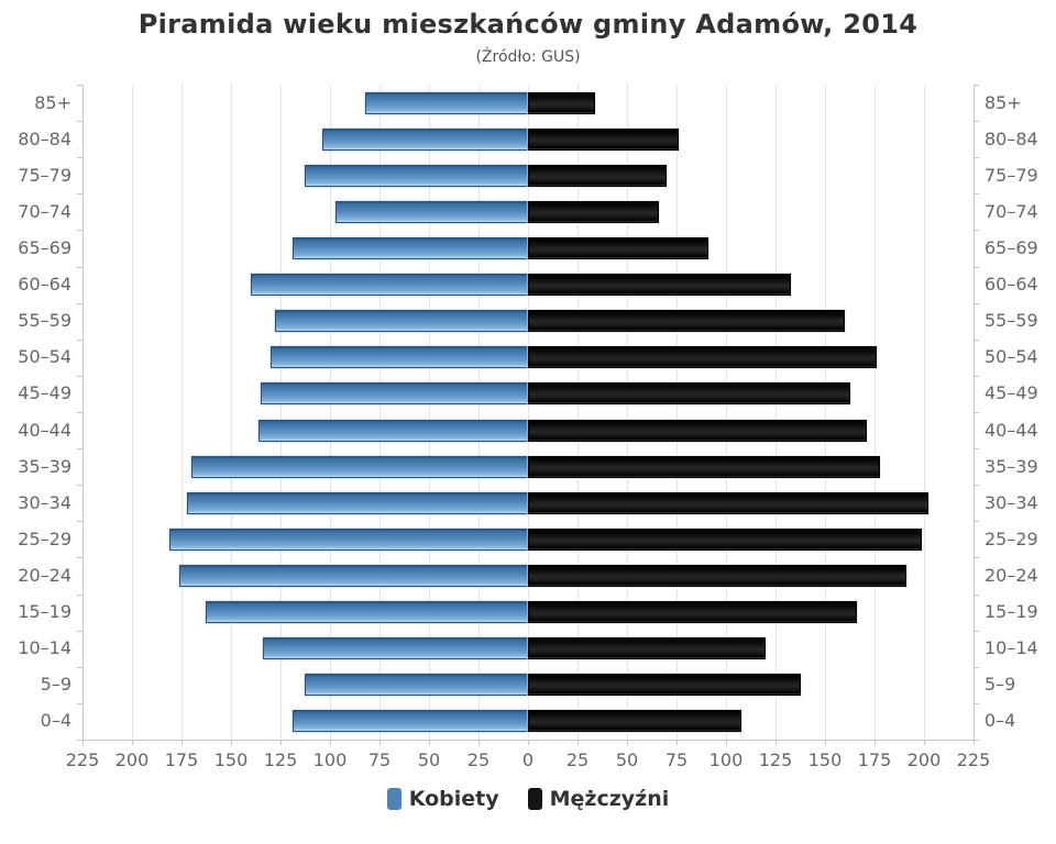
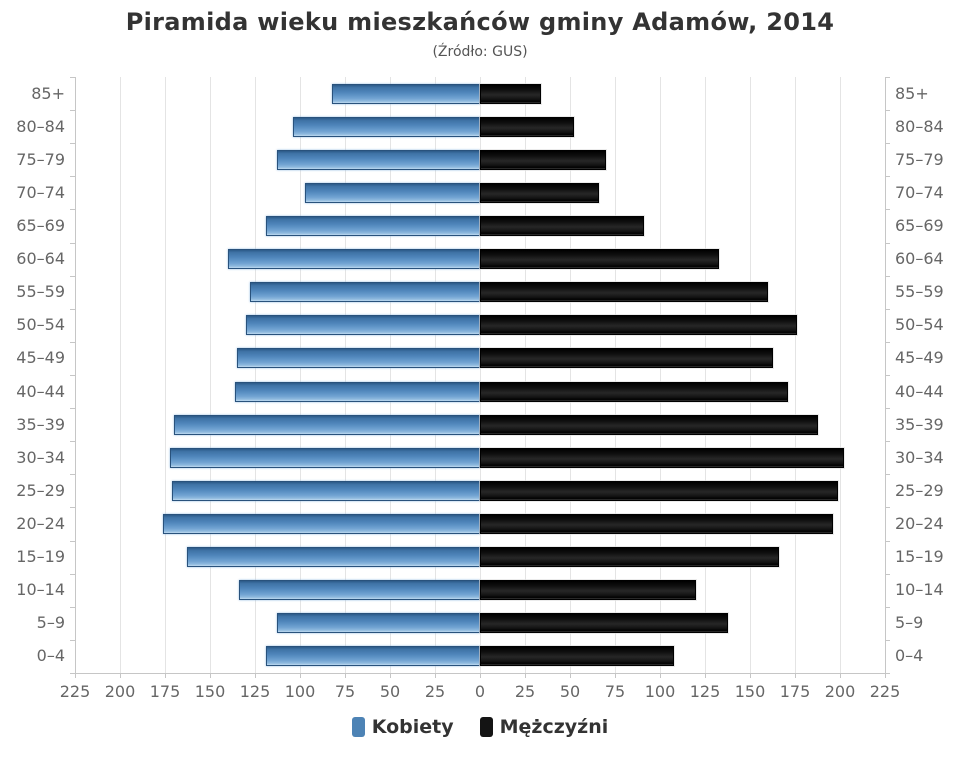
Mężczyźni/80–84: 76 -> 52
Mężczyźni/35–39: 178 -> 188
Kobiety/25–29: 181 -> 171
Mężczyźni/20–24: 191 -> 196
